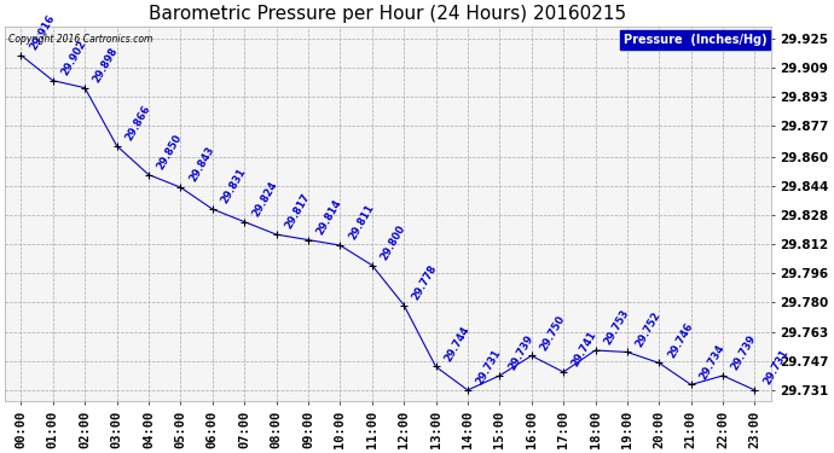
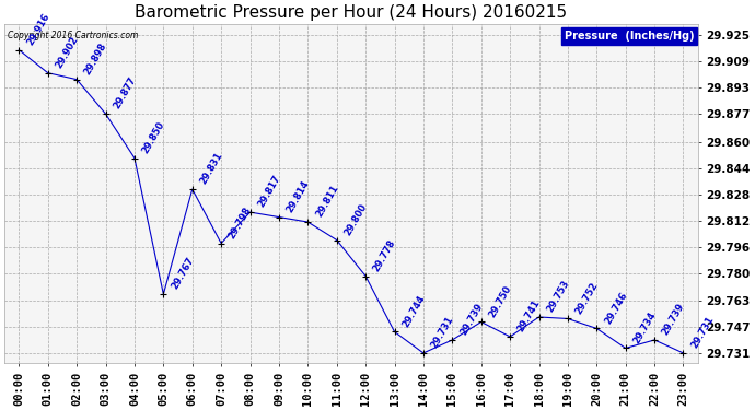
03:00: 29.866 -> 29.877
05:00: 29.843 -> 29.767
07:00: 29.824 -> 29.798
